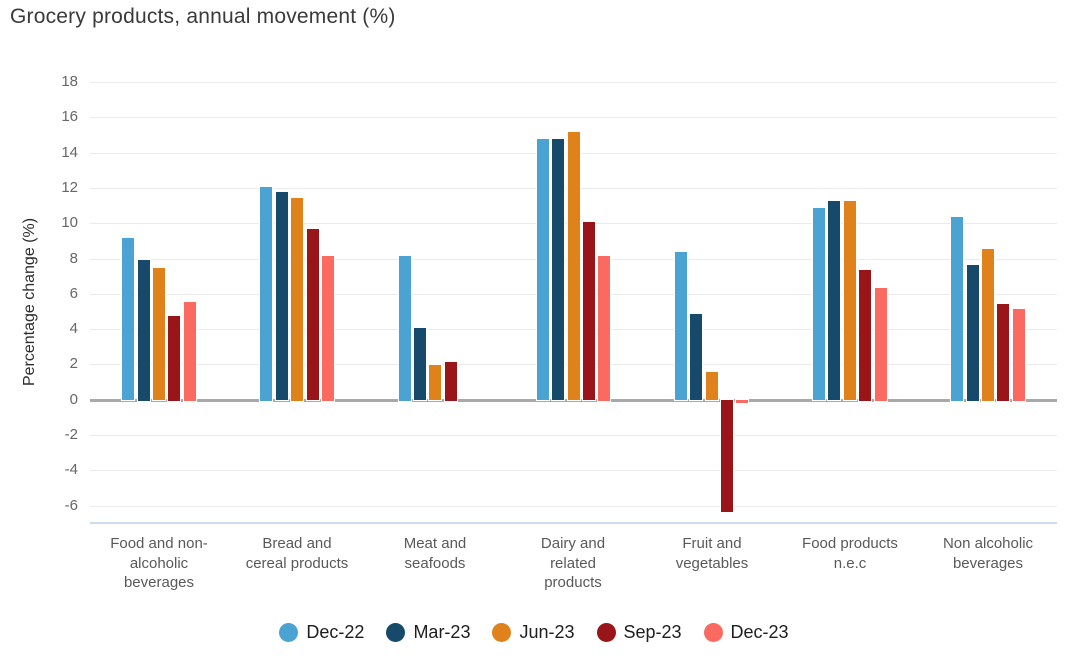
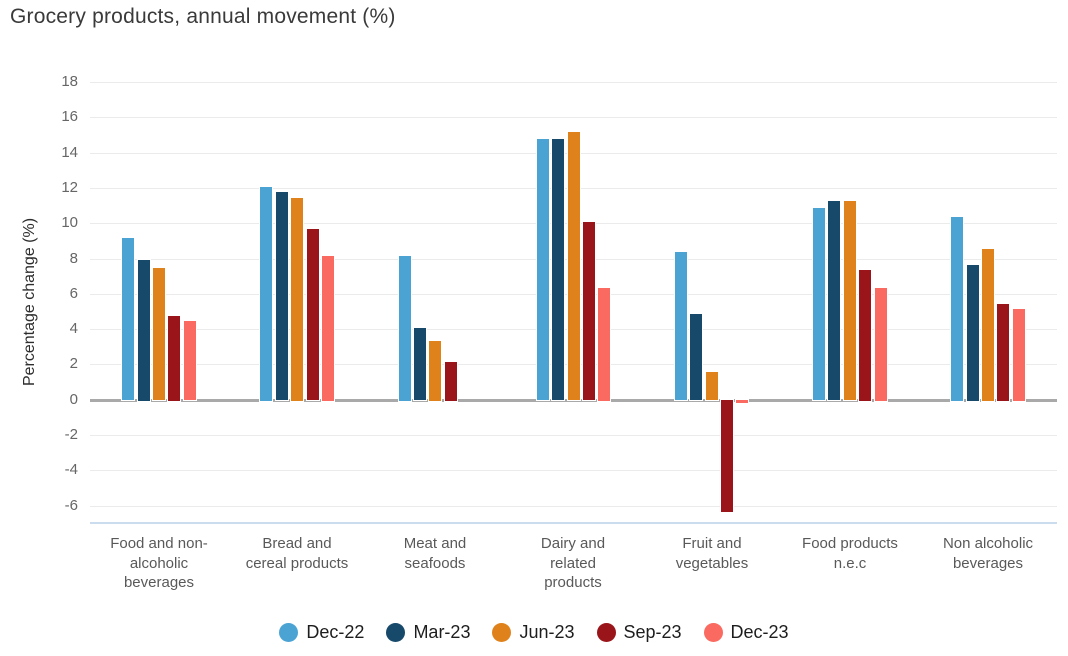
Dec-23/Food and non- alcoholic beverages: 5.6 -> 4.5
Jun-23/Meat and seafoods: 2.0 -> 3.4
Dec-23/Dairy and related products: 8.2 -> 6.4
